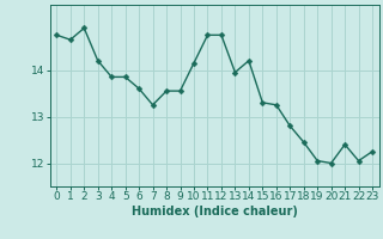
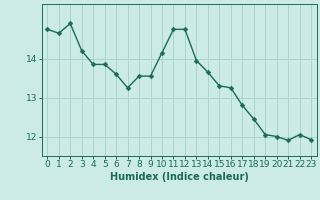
14: 14.20 -> 13.65
21: 12.40 -> 11.90
23: 12.25 -> 11.92
